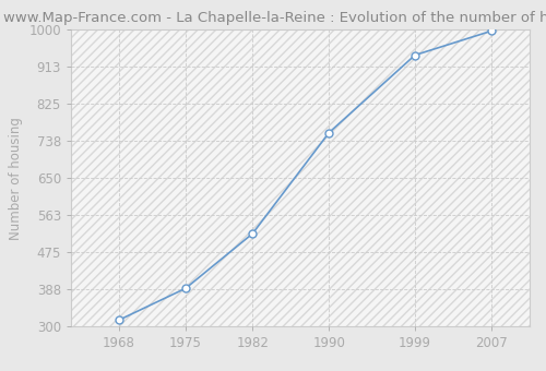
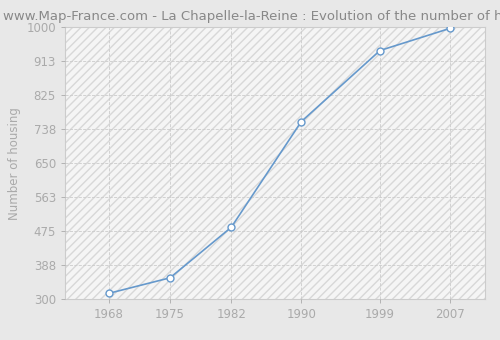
1975: 390 -> 355
1982: 519 -> 485
